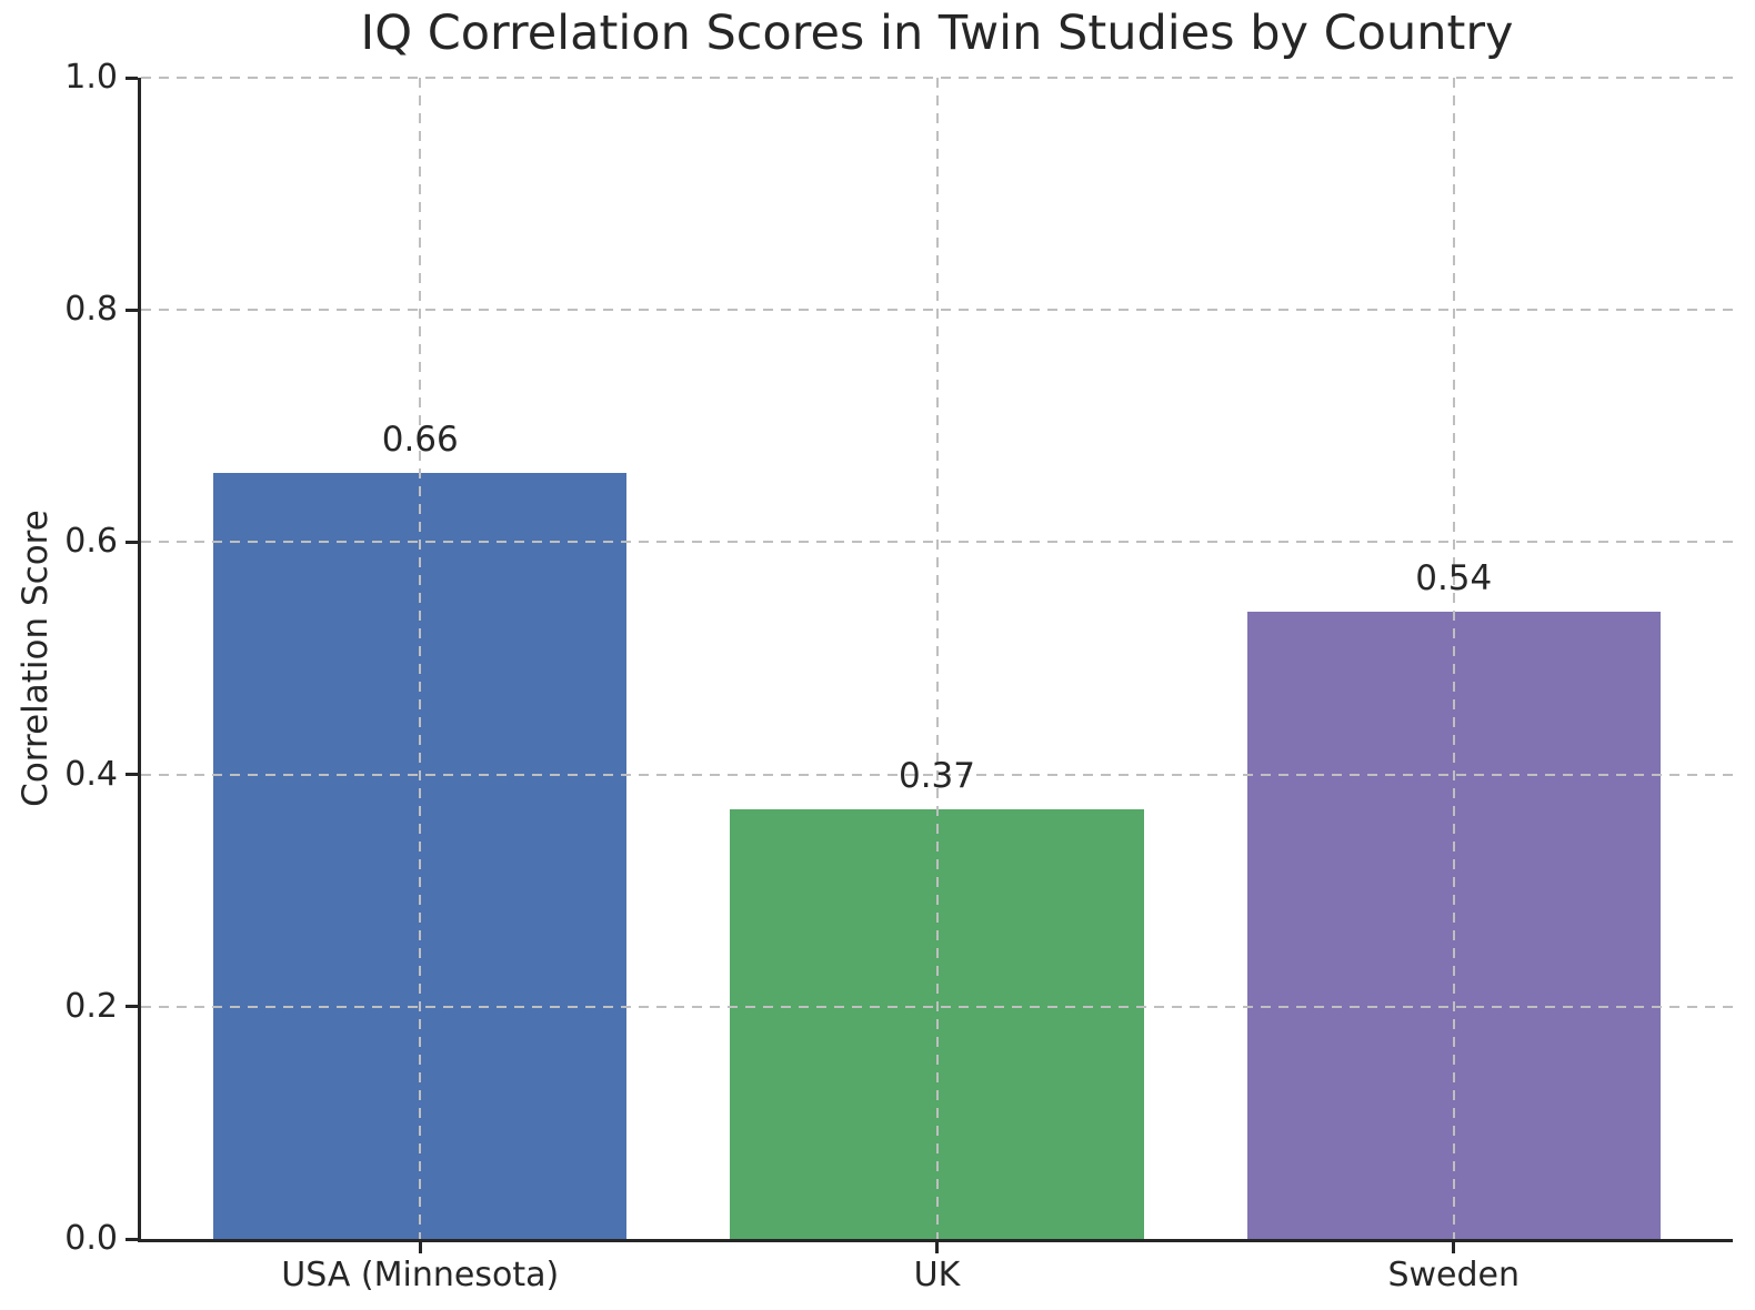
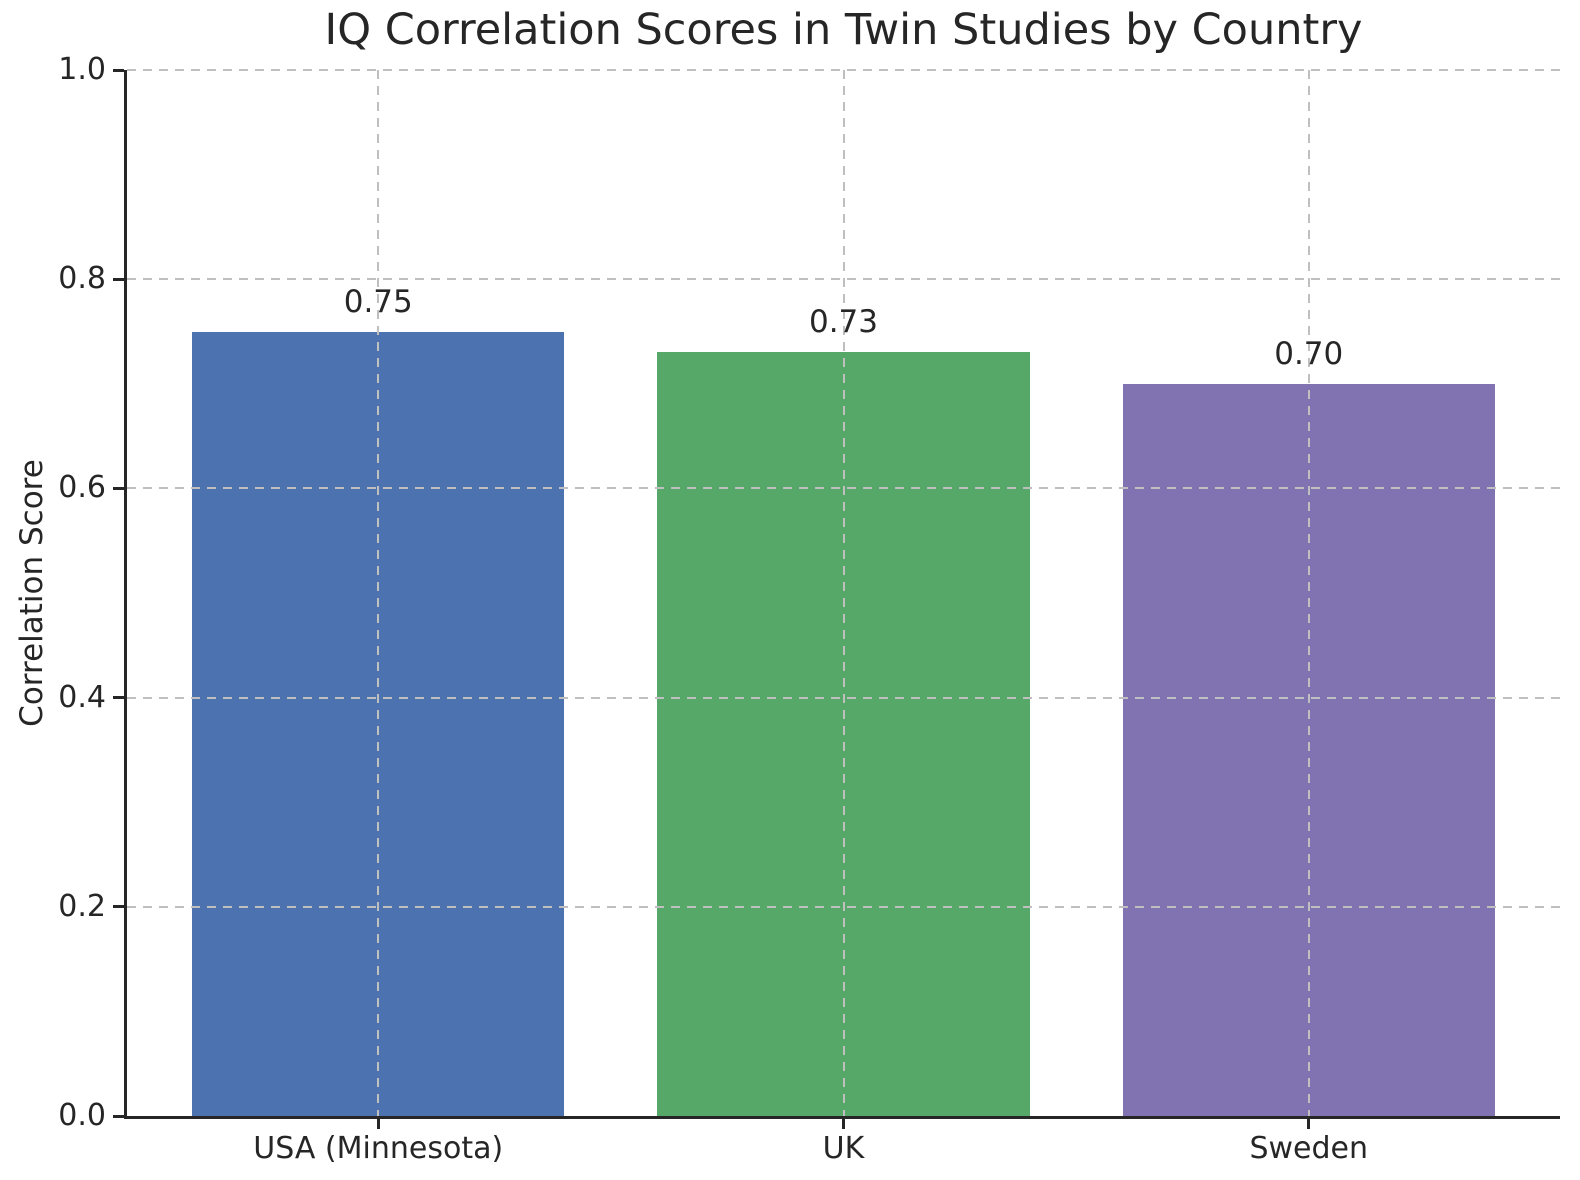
USA (Minnesota): 0.66 -> 0.75
UK: 0.37 -> 0.73
Sweden: 0.54 -> 0.70
